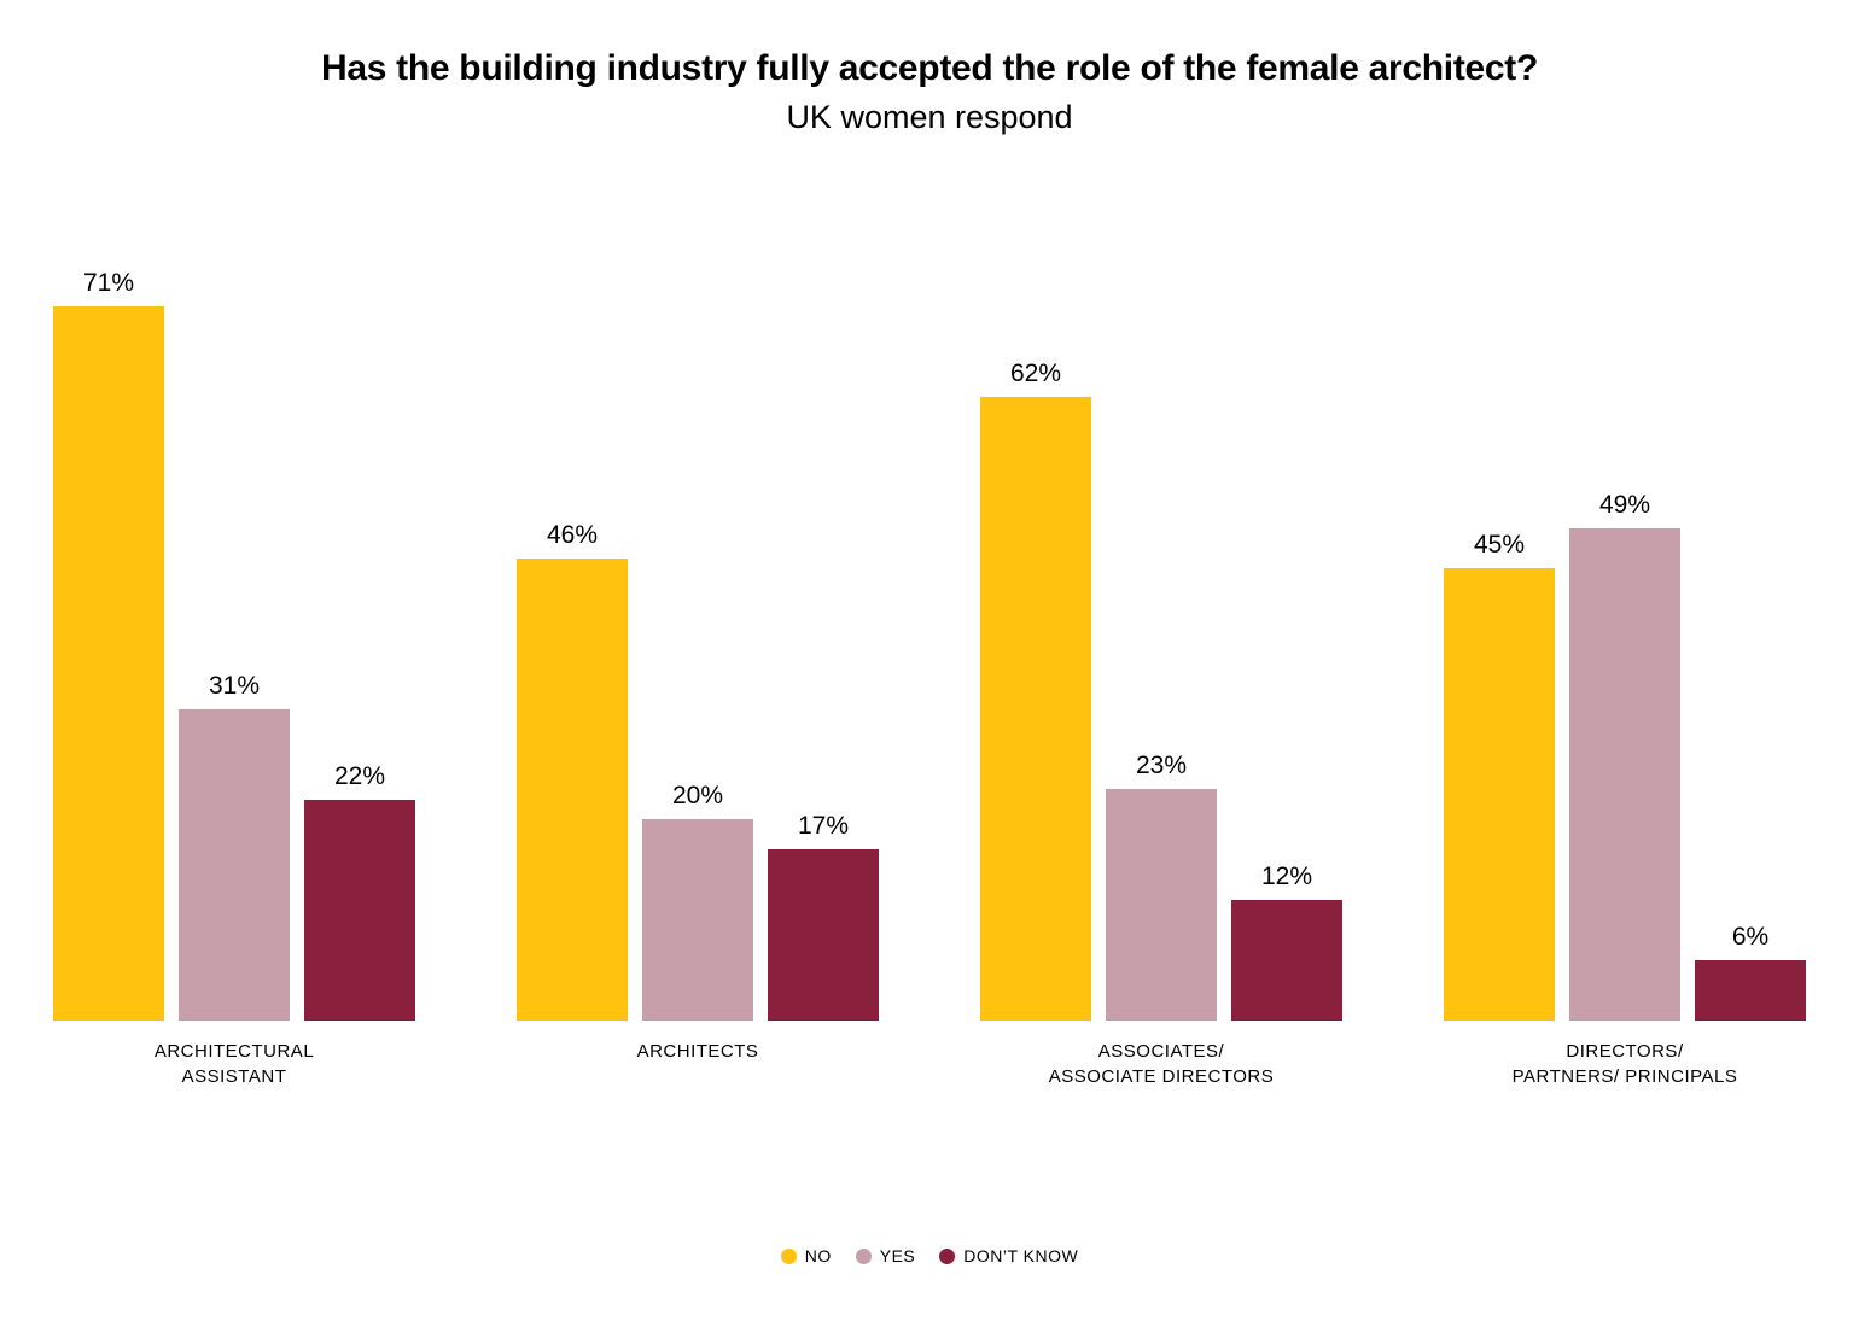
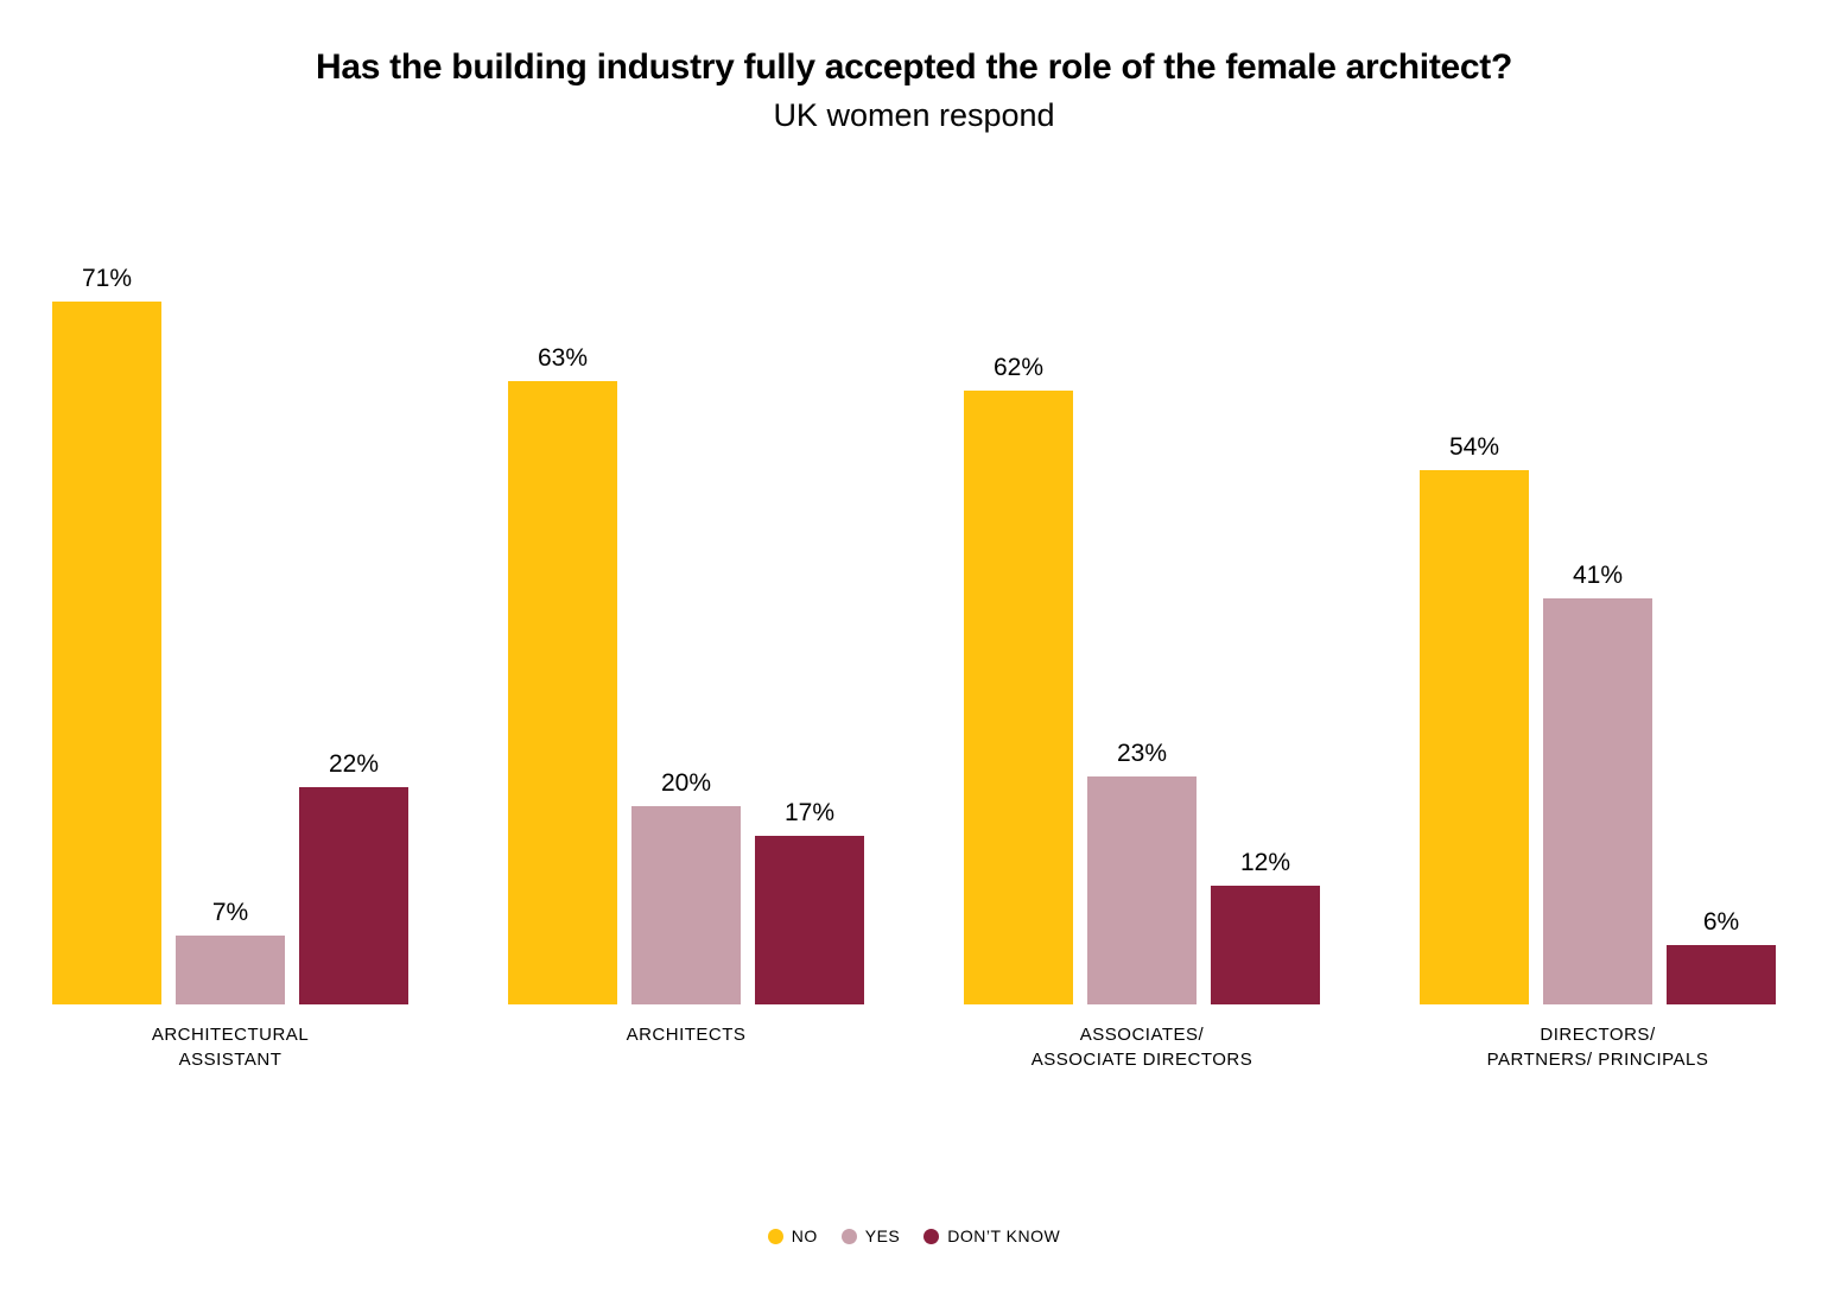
YES/ARCHITECTURAL ASSISTANT: 31% -> 7%
NO/ARCHITECTS: 46% -> 63%
NO/DIRECTORS/ PARTNERS/ PRINCIPALS: 45% -> 54%
YES/DIRECTORS/ PARTNERS/ PRINCIPALS: 49% -> 41%
